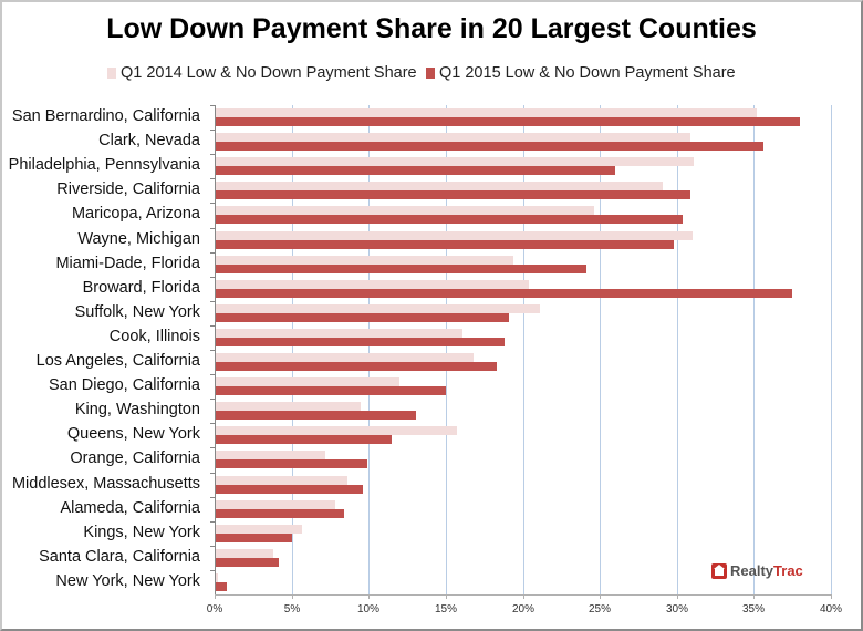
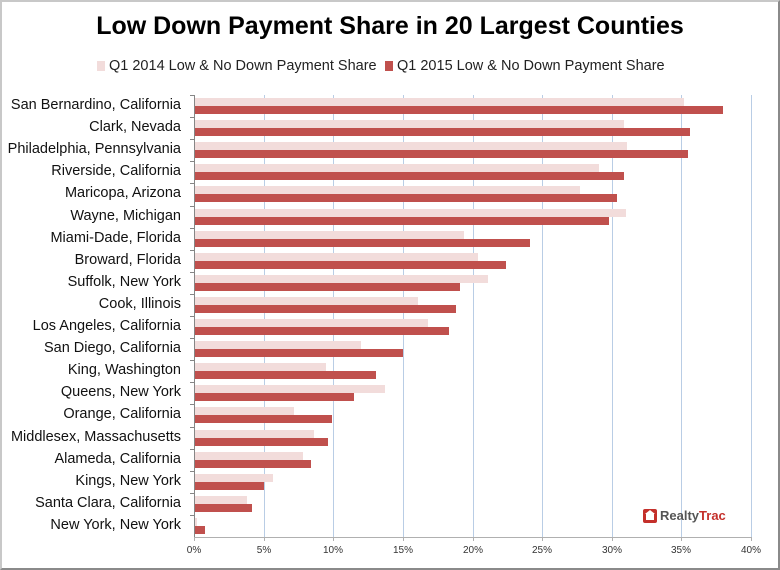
Q1 2015 Low & No Down Payment Share/Philadelphia, Pennsylvania: 26.0% -> 35.5%
Q1 2014 Low & No Down Payment Share/Maricopa, Arizona: 24.6% -> 27.7%
Q1 2015 Low & No Down Payment Share/Broward, Florida: 37.5% -> 22.4%
Q1 2014 Low & No Down Payment Share/Queens, New York: 15.7% -> 13.7%
